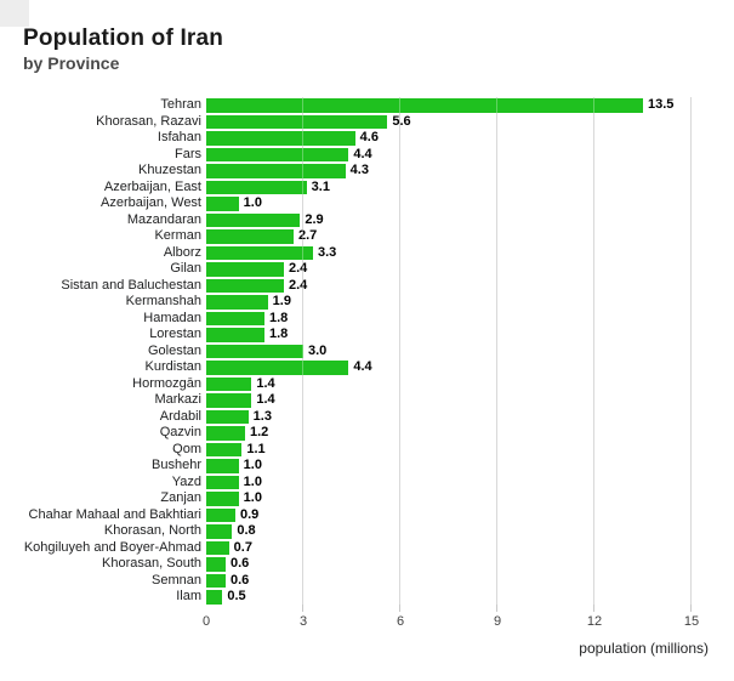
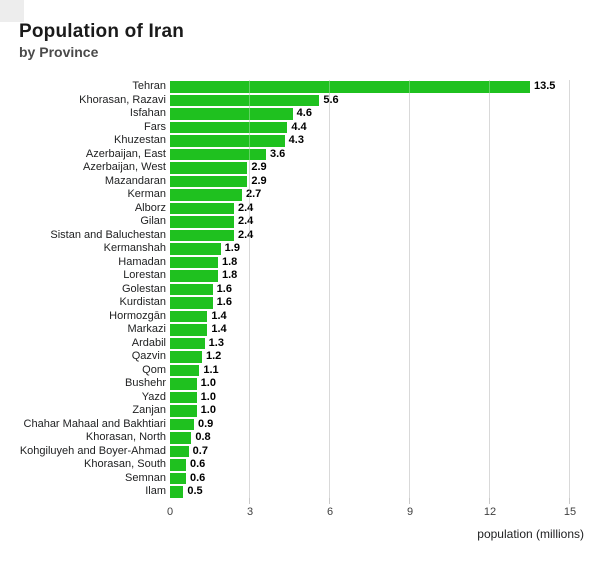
Azerbaijan, East: 3.1 -> 3.6
Azerbaijan, West: 1.0 -> 2.9
Alborz: 3.3 -> 2.4
Golestan: 3.0 -> 1.6
Kurdistan: 4.4 -> 1.6
